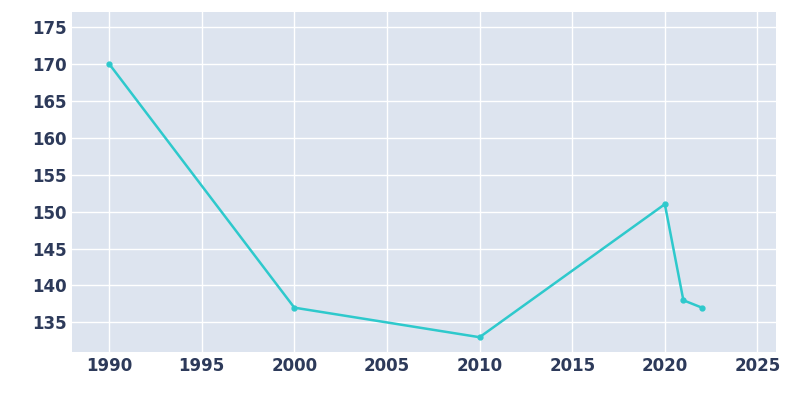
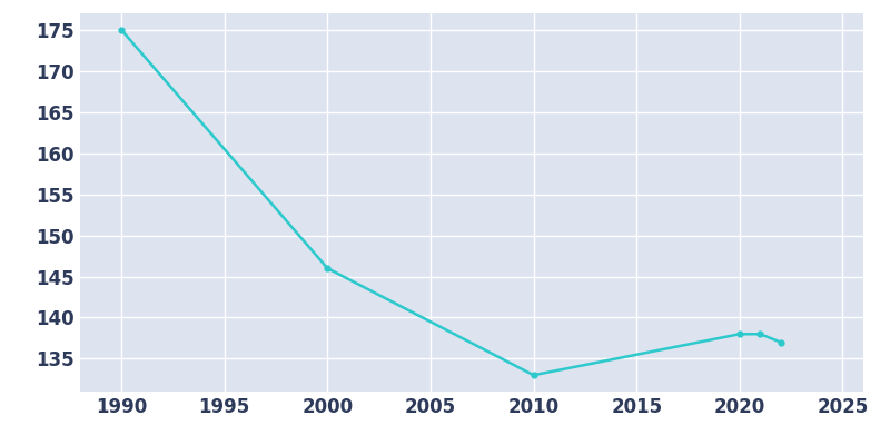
1990: 170 -> 175
2000: 137 -> 146
2020: 151 -> 138
